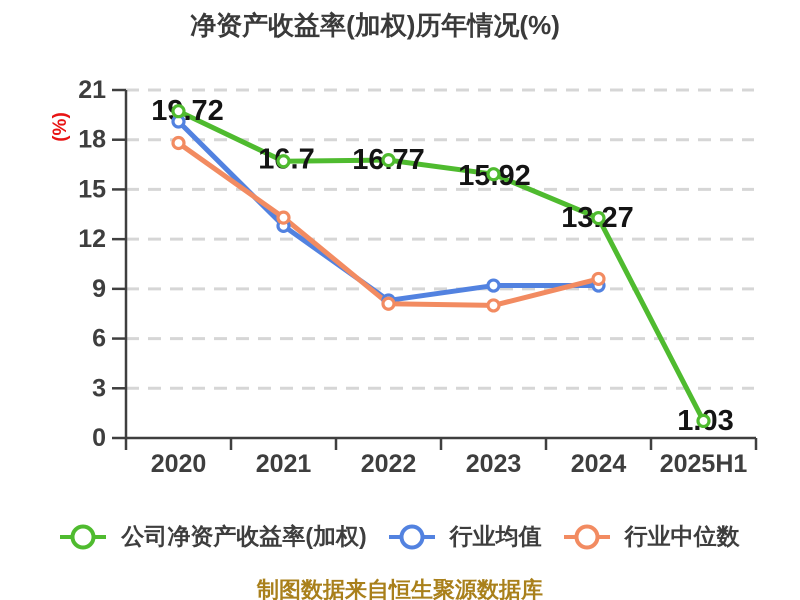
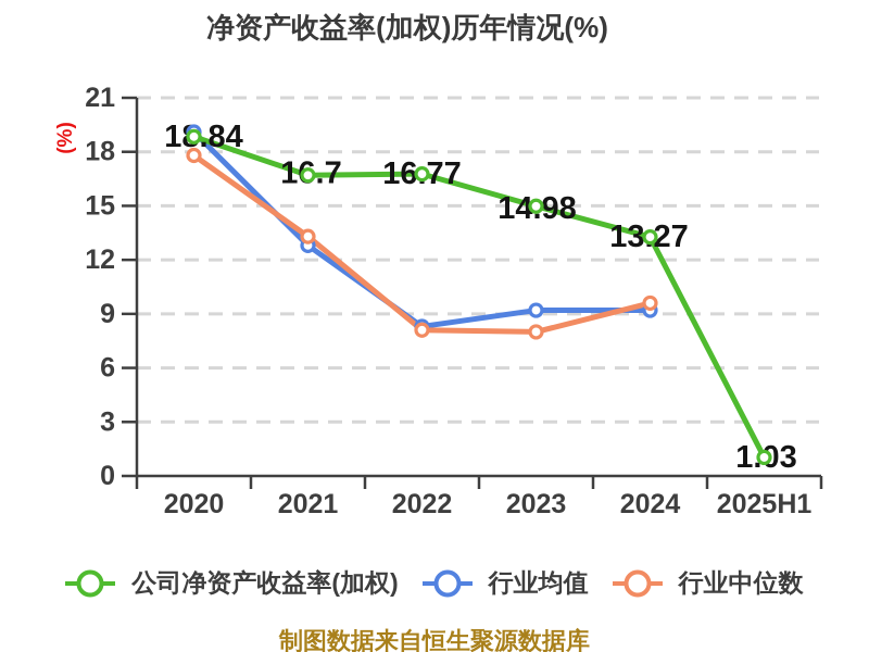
公司净资产收益率(加权)/2020: 19.72 -> 18.84
公司净资产收益率(加权)/2023: 15.92 -> 14.98
